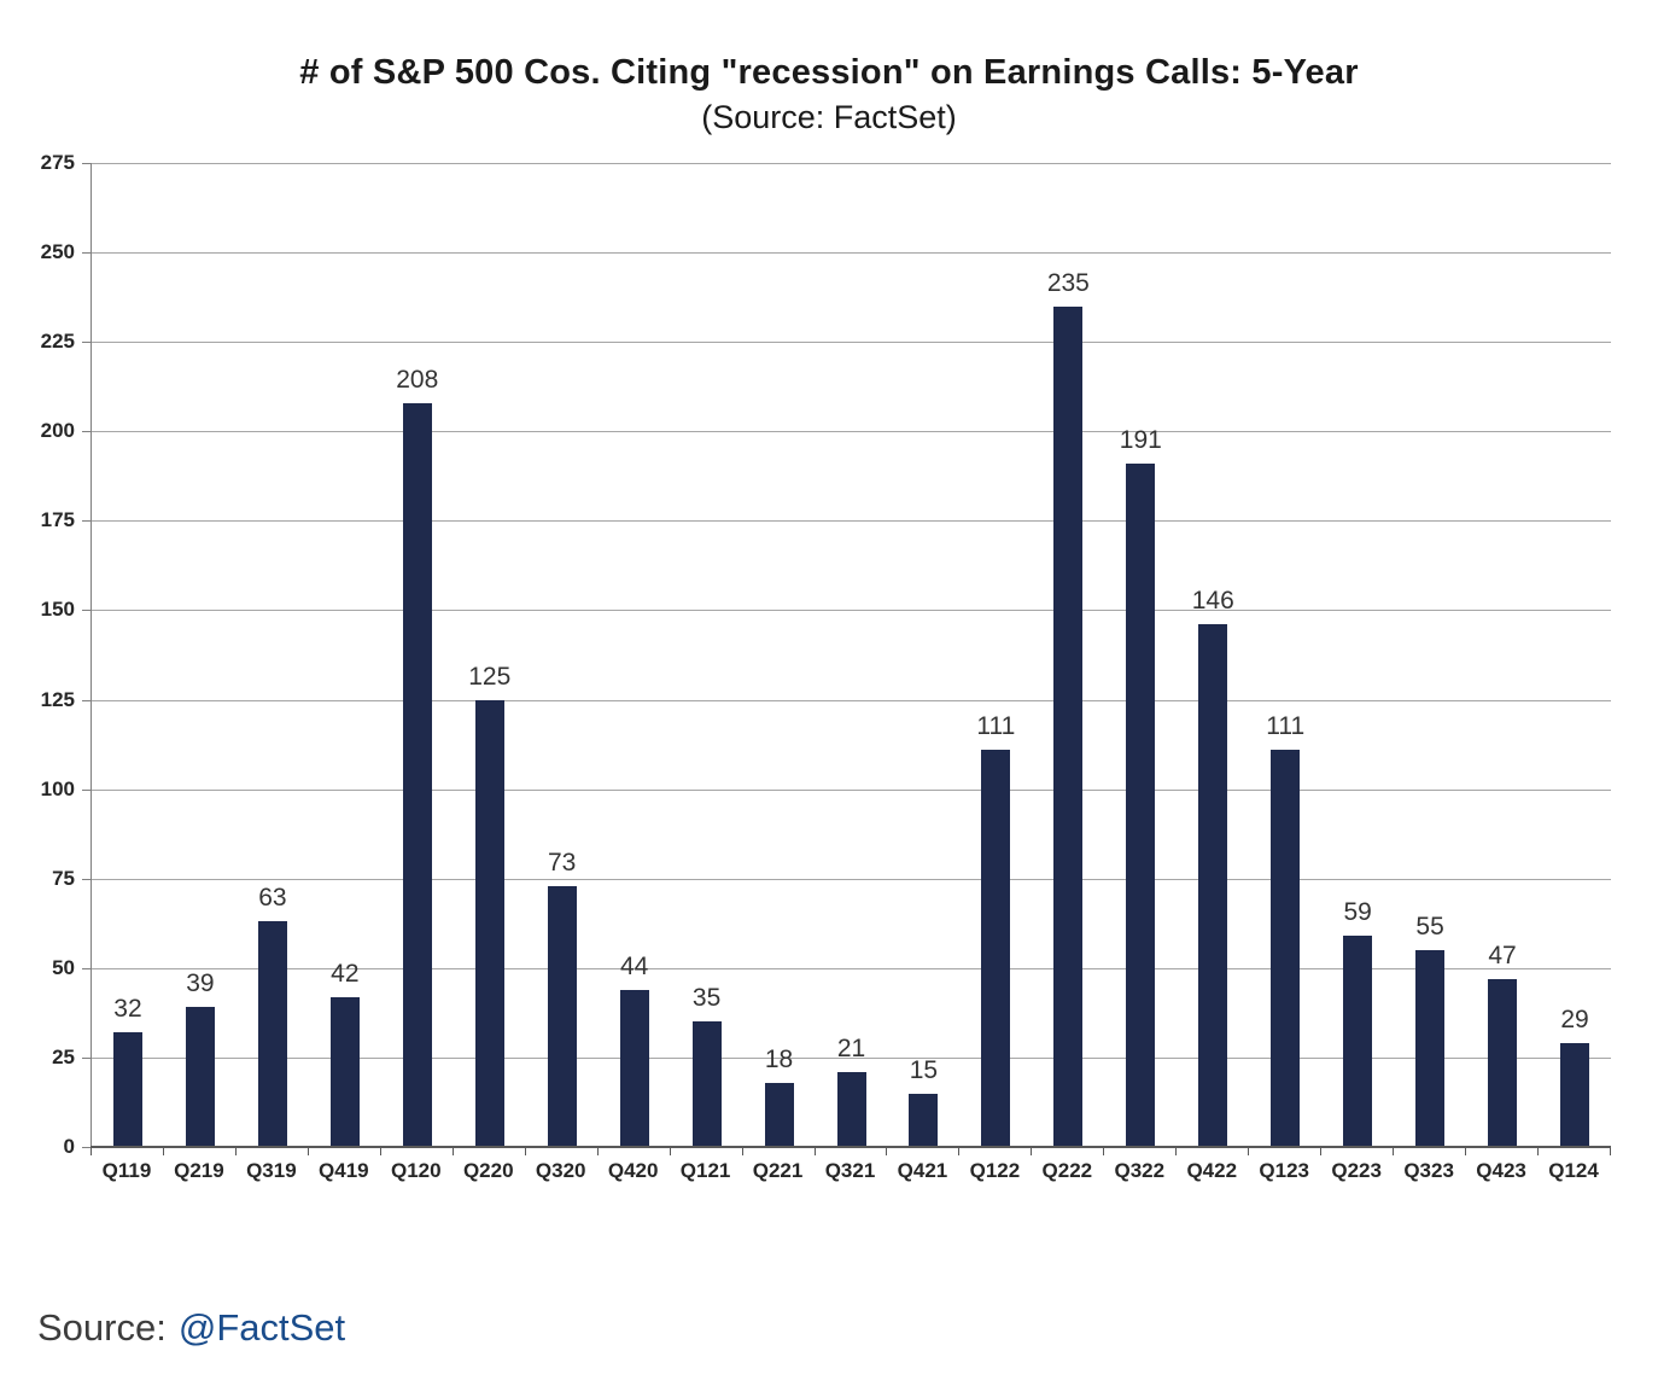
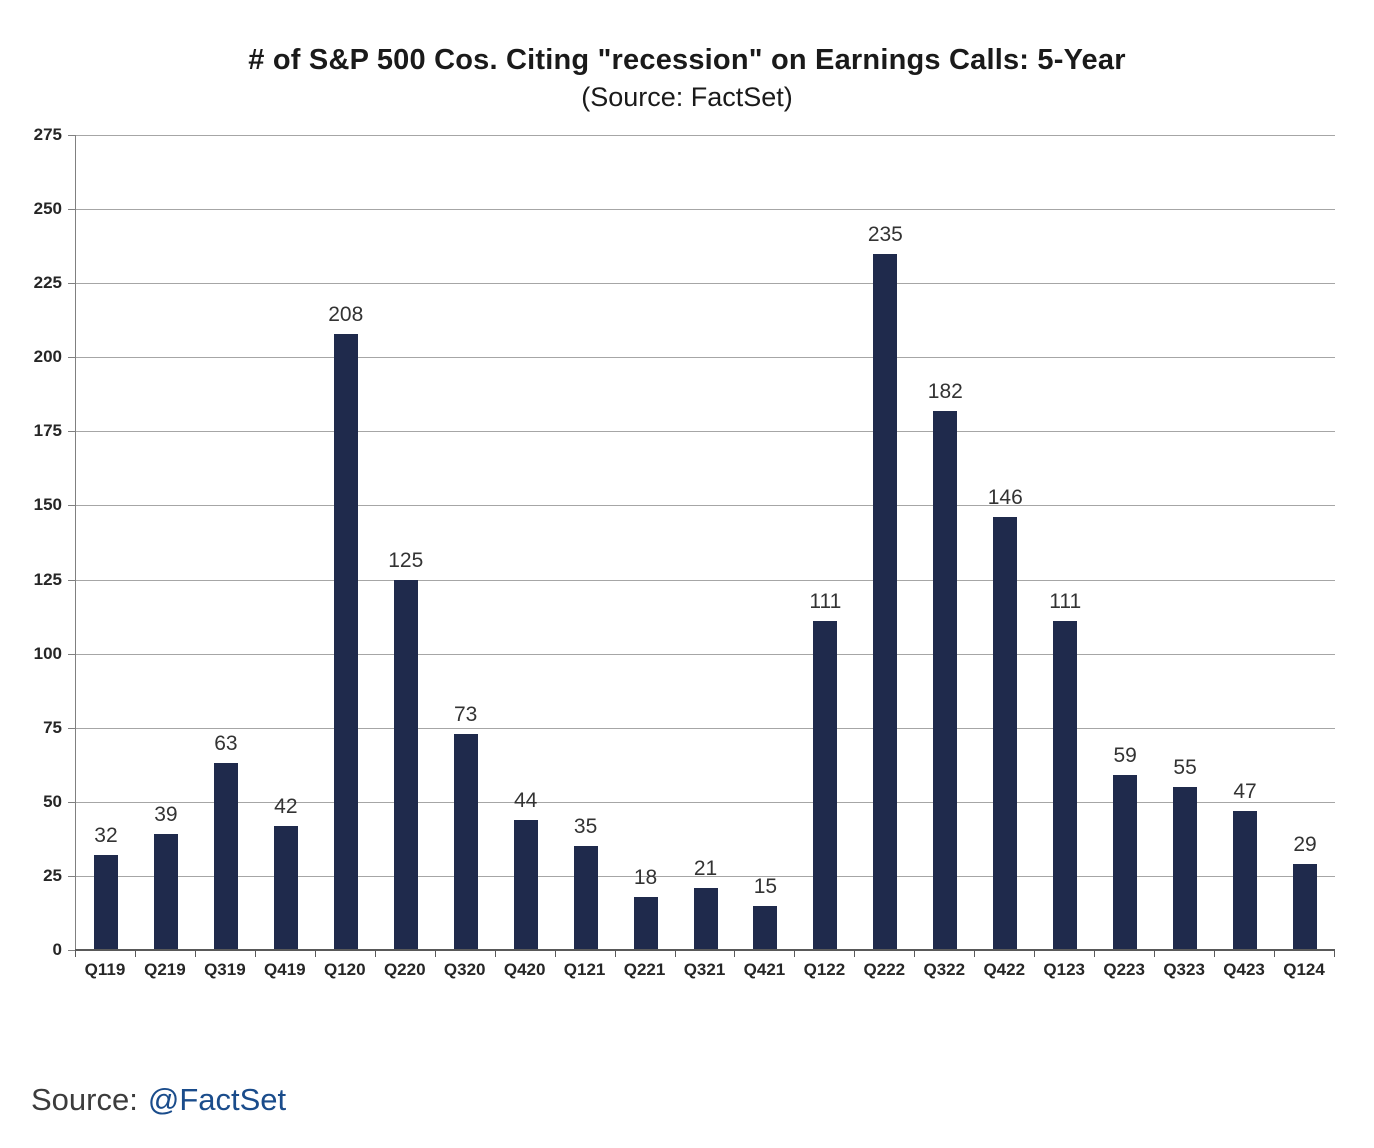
Q322: 191 -> 182
